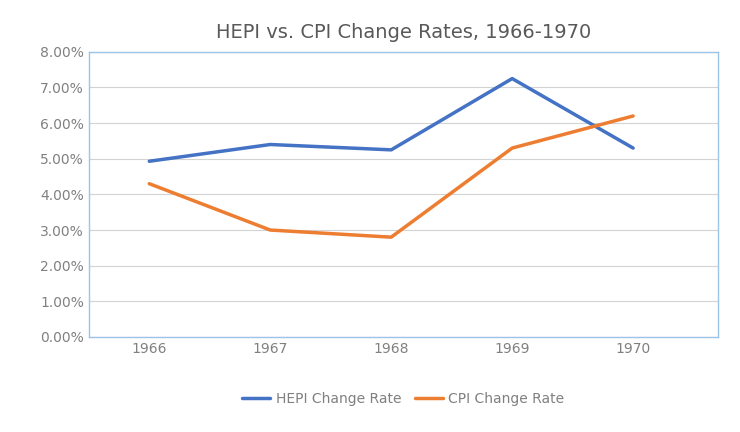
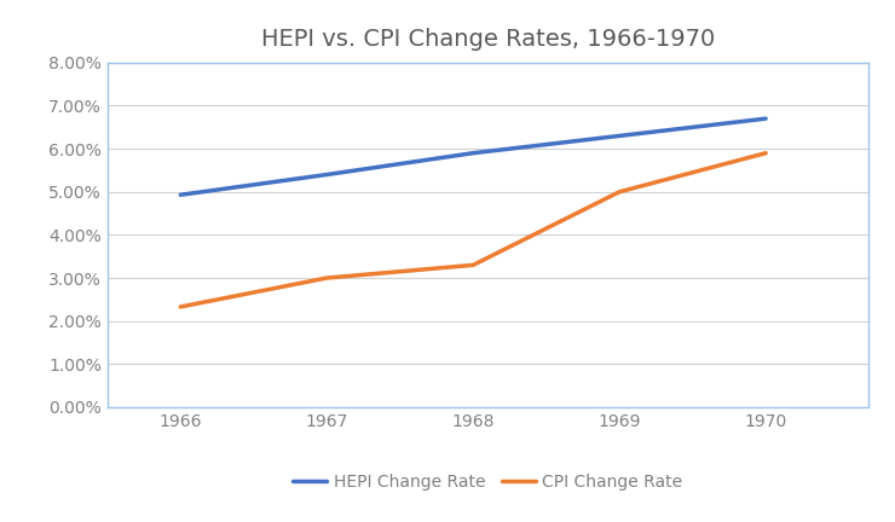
CPI Change Rate/1966: 4.30% -> 2.33%
HEPI Change Rate/1968: 5.25% -> 5.90%
CPI Change Rate/1968: 2.80% -> 3.30%
HEPI Change Rate/1969: 7.25% -> 6.30%
CPI Change Rate/1969: 5.30% -> 5.00%
HEPI Change Rate/1970: 5.30% -> 6.70%
CPI Change Rate/1970: 6.20% -> 5.90%
